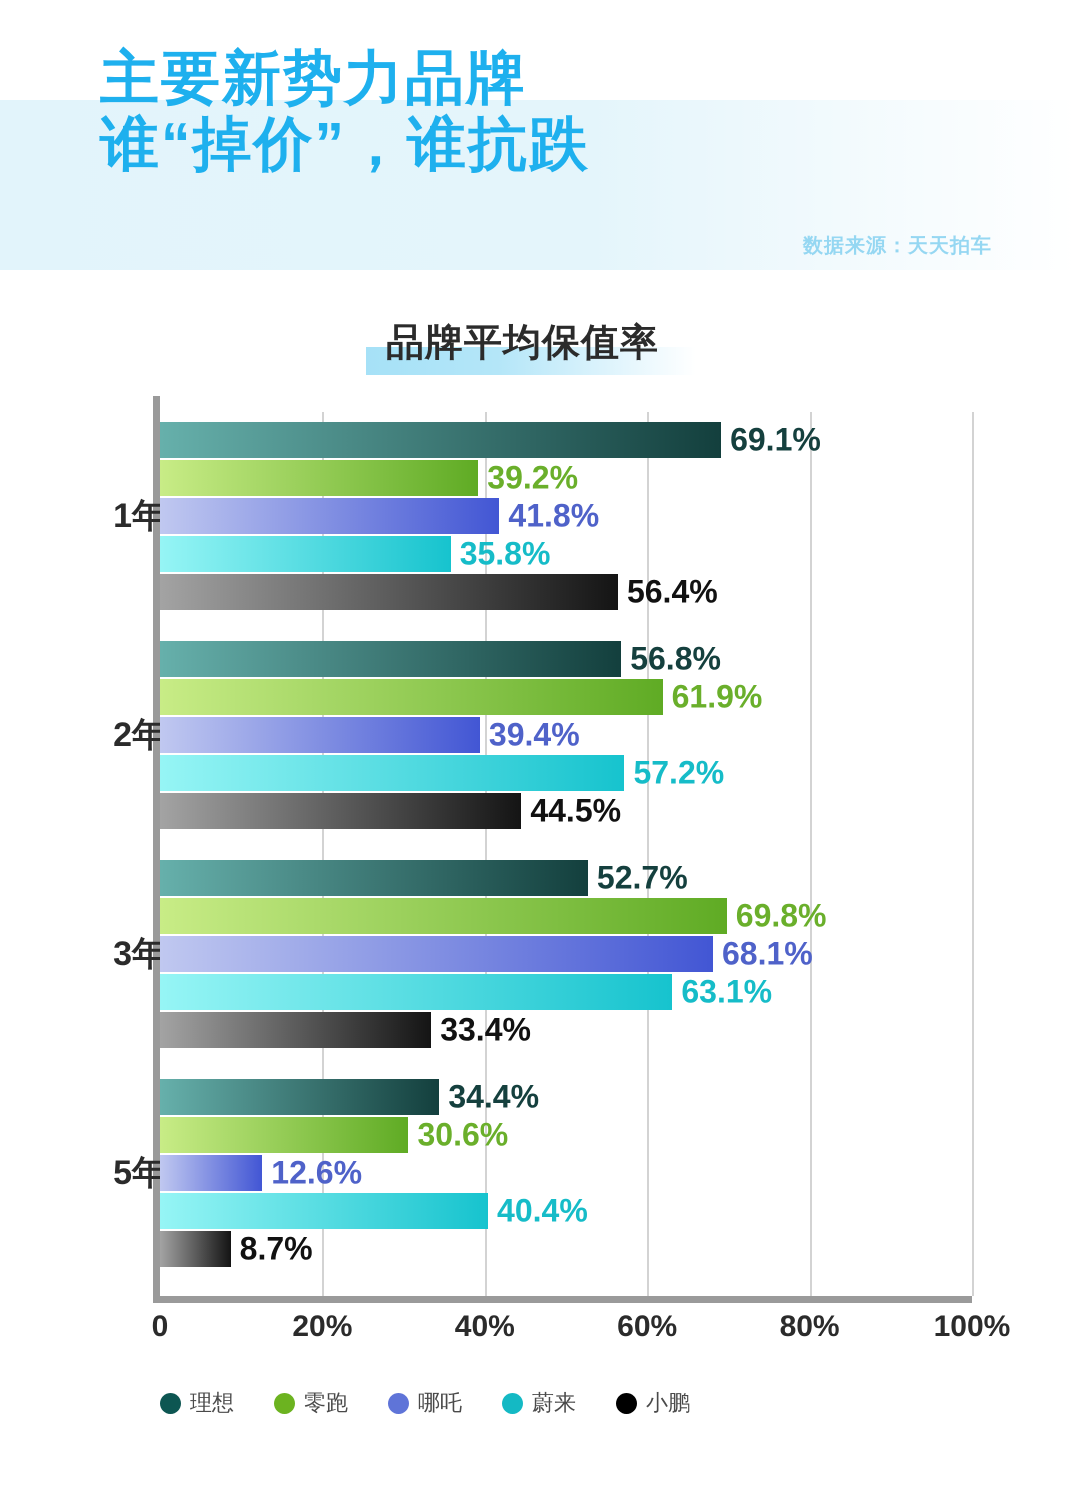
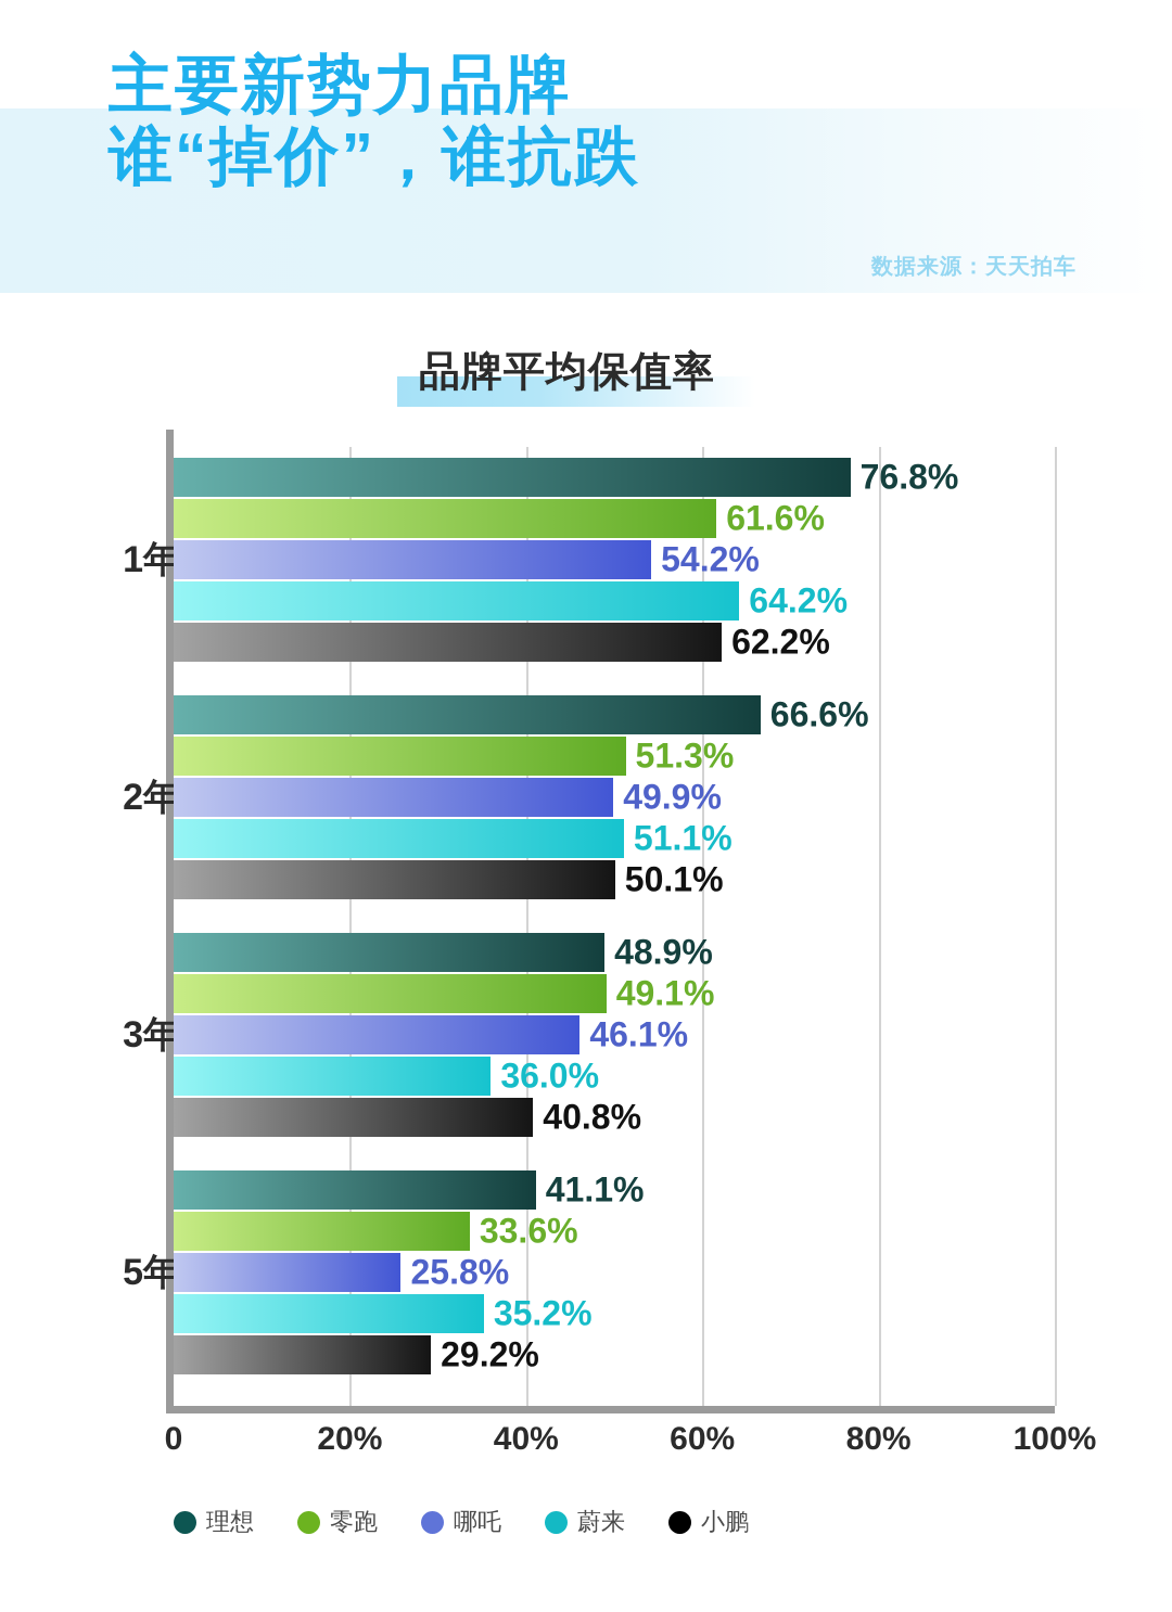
理想/1年: 69.1% -> 76.8%
零跑/1年: 39.2% -> 61.6%
哪吒/1年: 41.8% -> 54.2%
蔚来/1年: 35.8% -> 64.2%
小鹏/1年: 56.4% -> 62.2%
理想/2年: 56.8% -> 66.6%
零跑/2年: 61.9% -> 51.3%
哪吒/2年: 39.4% -> 49.9%
蔚来/2年: 57.2% -> 51.1%
小鹏/2年: 44.5% -> 50.1%
理想/3年: 52.7% -> 48.9%
零跑/3年: 69.8% -> 49.1%
哪吒/3年: 68.1% -> 46.1%
蔚来/3年: 63.1% -> 36.0%
小鹏/3年: 33.4% -> 40.8%
理想/5年: 34.4% -> 41.1%
零跑/5年: 30.6% -> 33.6%
哪吒/5年: 12.6% -> 25.8%
蔚来/5年: 40.4% -> 35.2%
小鹏/5年: 8.7% -> 29.2%
